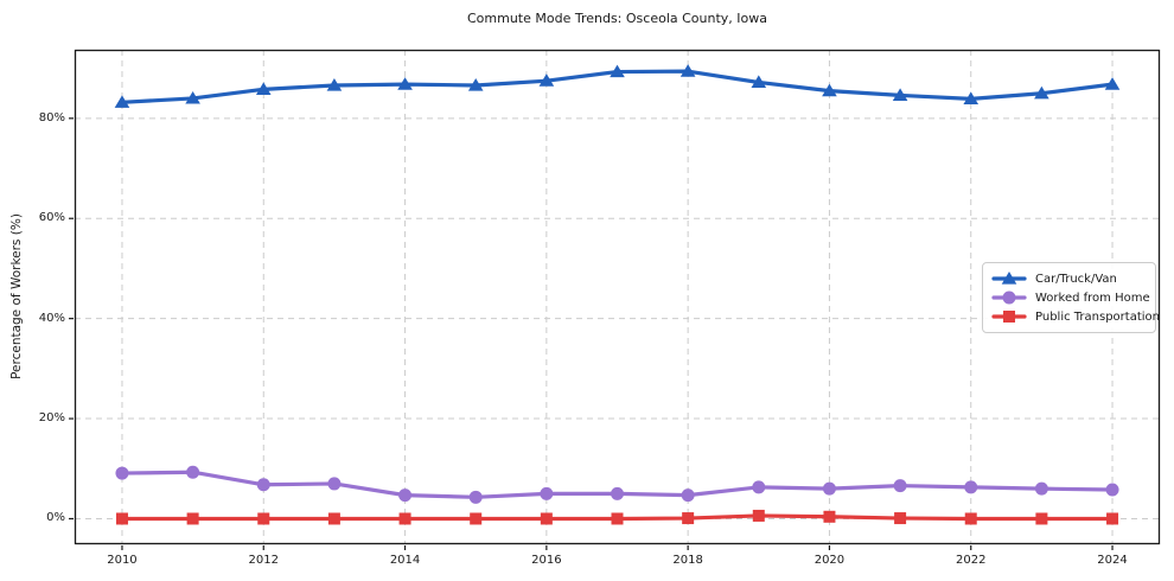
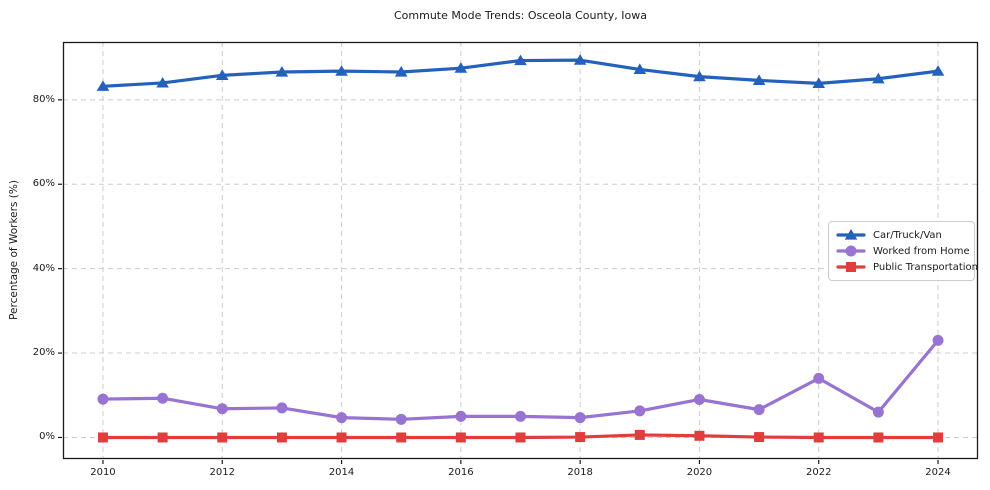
Worked from Home/2020: 6% -> 9%
Worked from Home/2022: 6% -> 14%
Worked from Home/2024: 6% -> 23%
